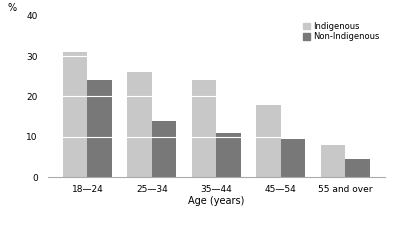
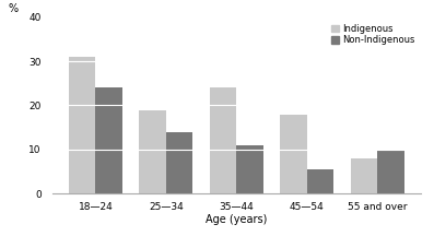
Indigenous/25—34: 26 -> 19
Non-Indigenous/45—54: 9.5 -> 5.5
Non-Indigenous/55 and over: 4.5 -> 10.0
